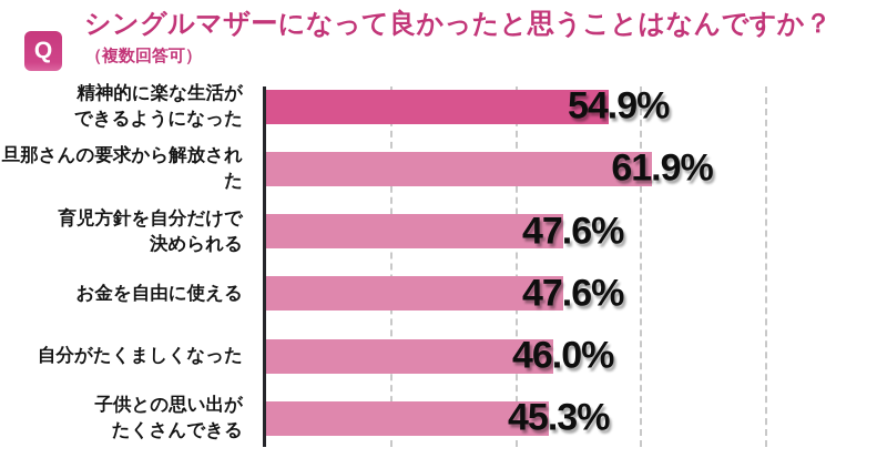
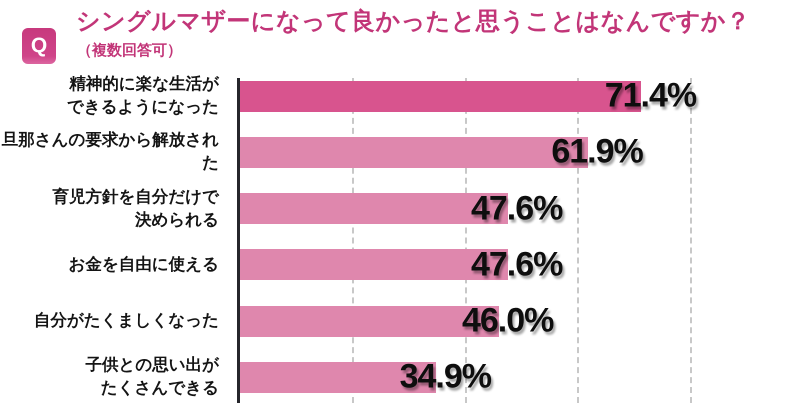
精神的に楽な生活ができるようになった: 54.9% -> 71.4%
子供との思い出がたくさんできる: 45.3% -> 34.9%
